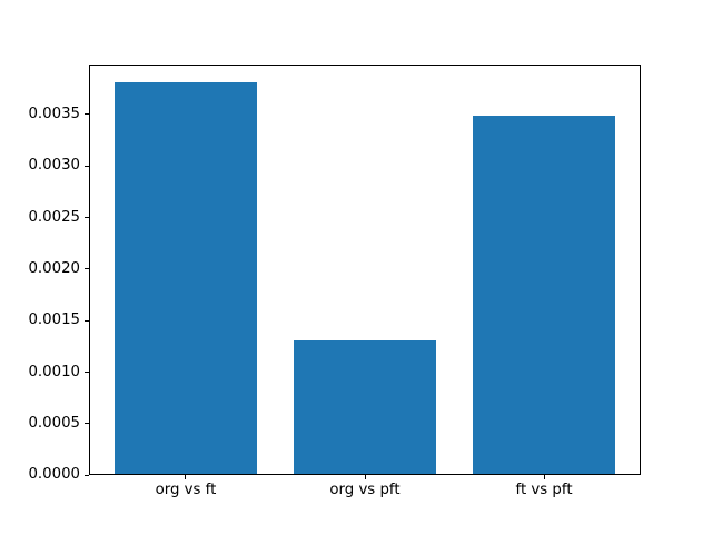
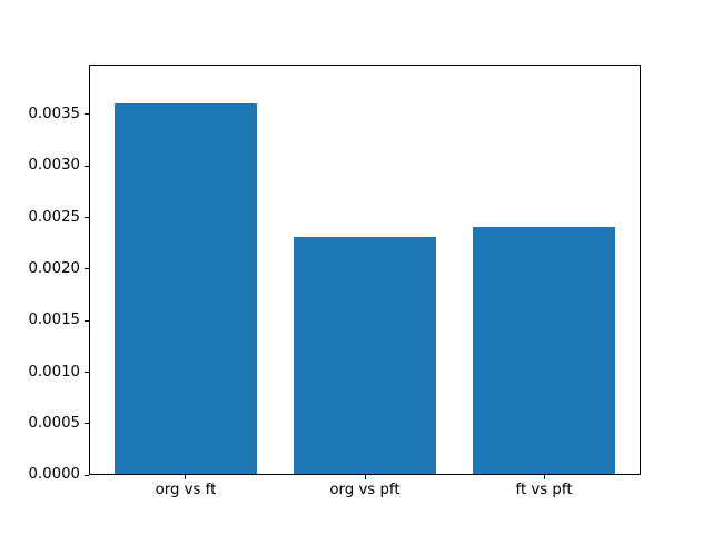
org vs ft: 0.0038 -> 0.0036
org vs pft: 0.0013 -> 0.0023
ft vs pft: 0.0035 -> 0.0024
